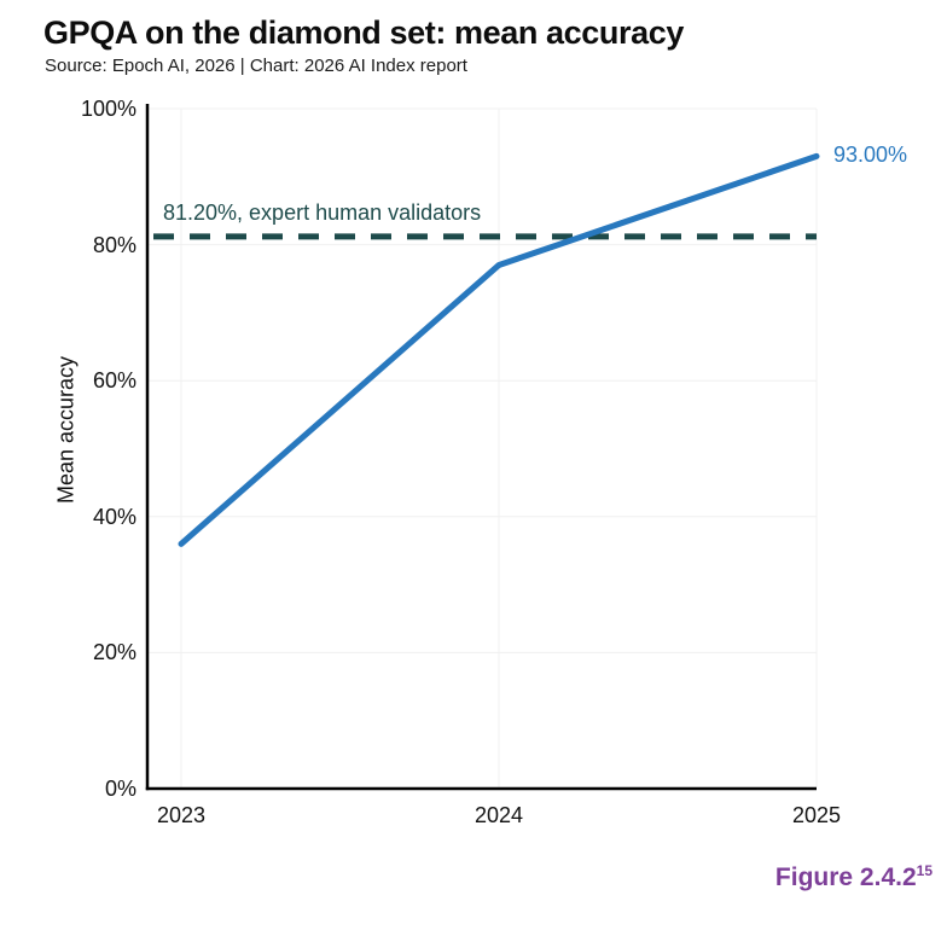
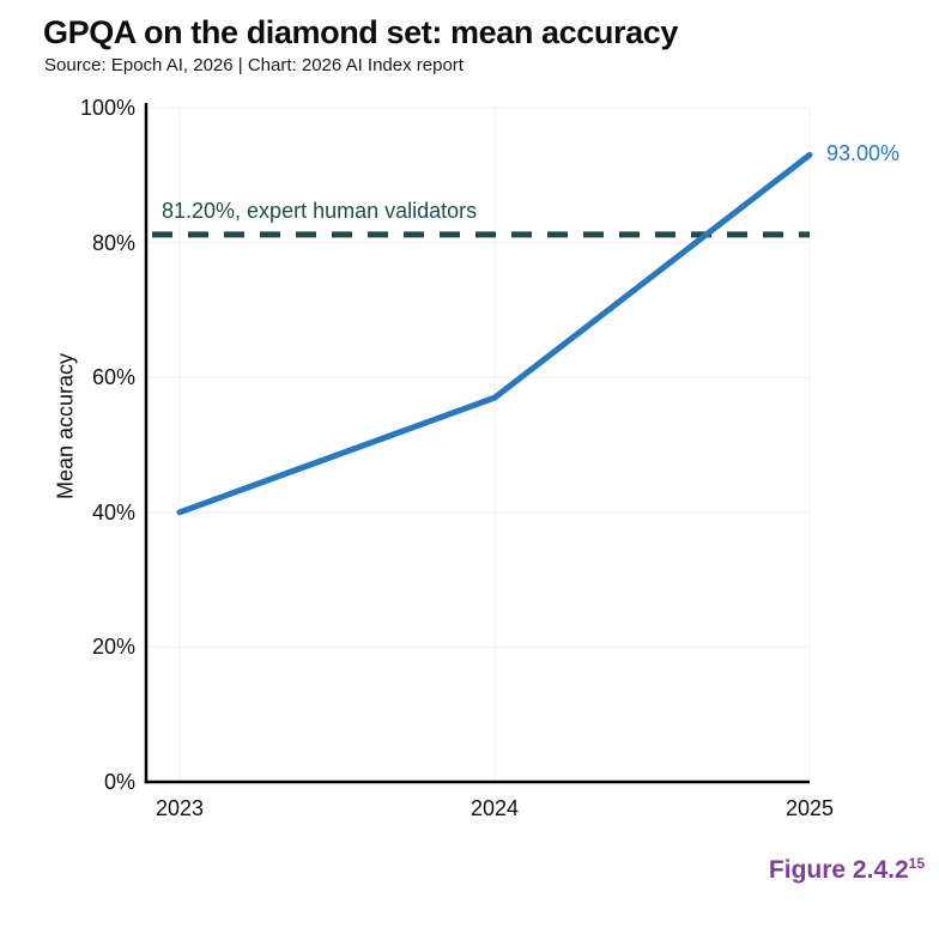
2023: 36% -> 40%
2024: 77% -> 57%
